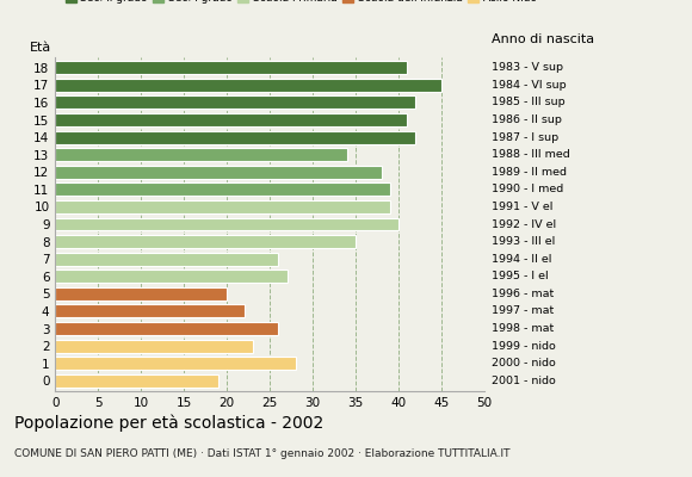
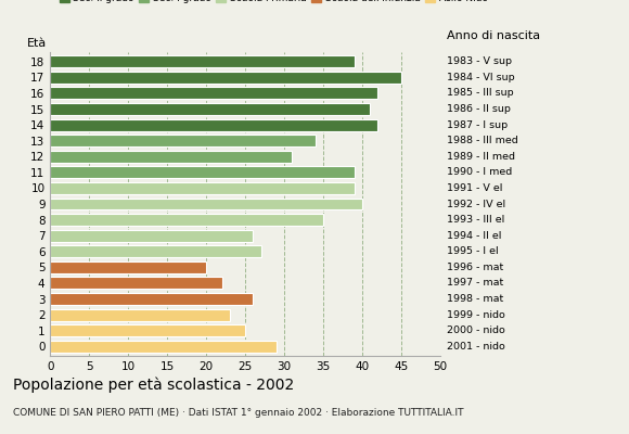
18: 41 -> 39
12: 38 -> 31
1: 28 -> 25
0: 19 -> 29
